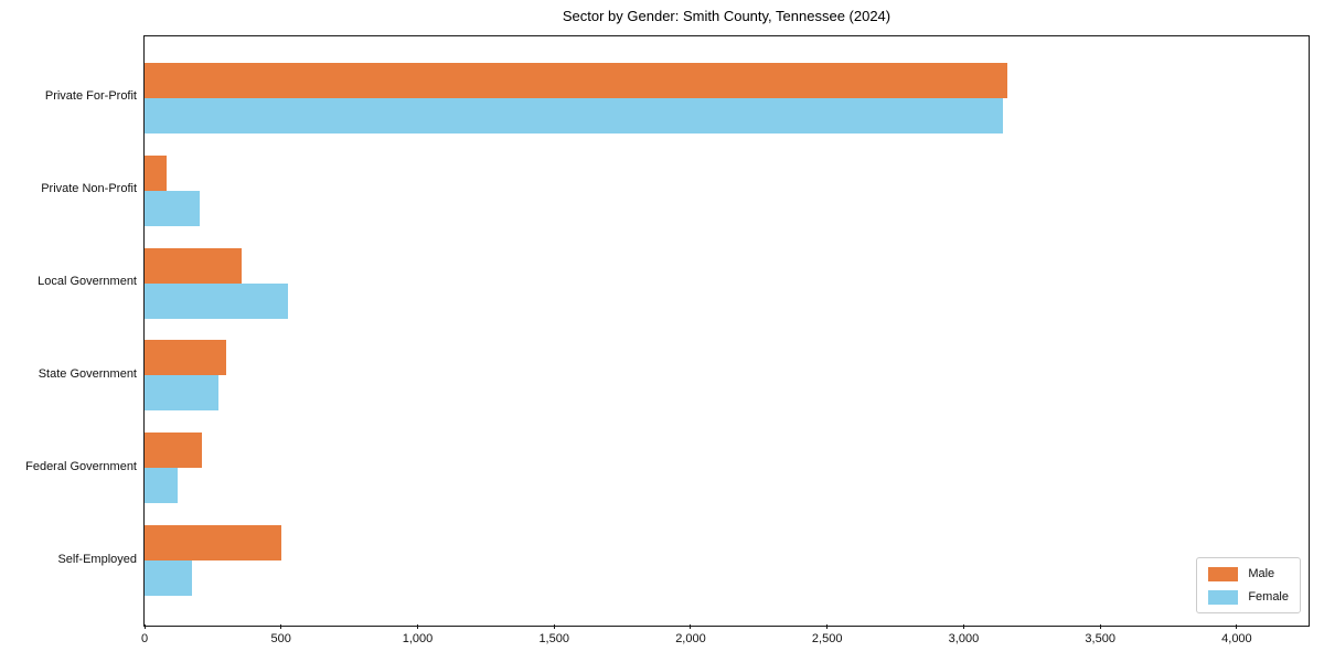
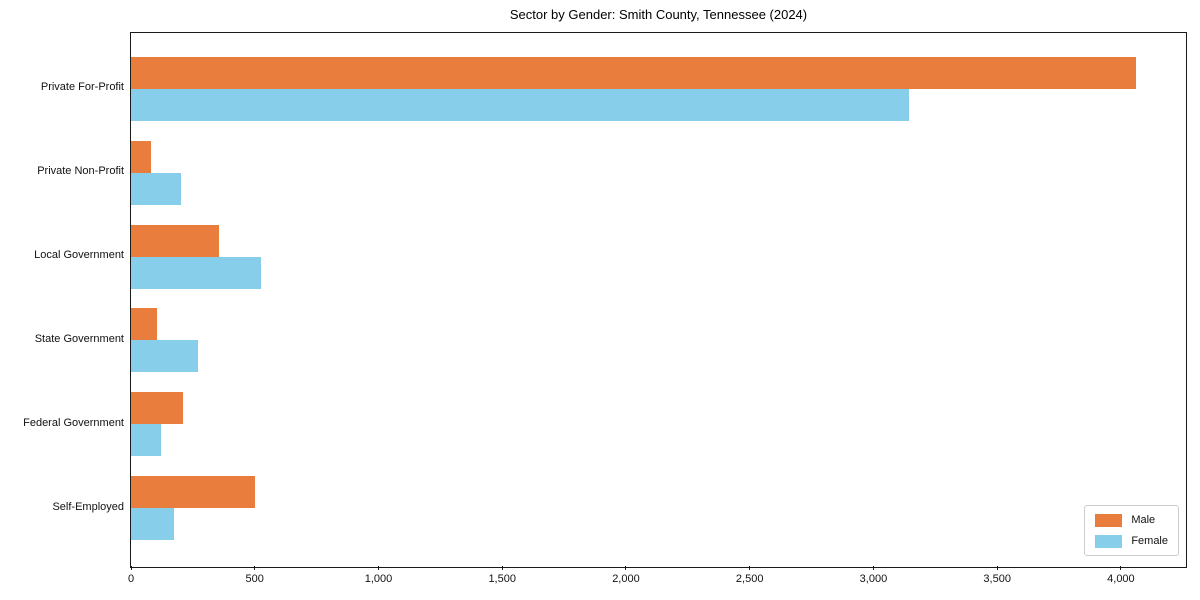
Male/Private For-Profit: 3160 -> 4060
Male/State Government: 300 -> 100
